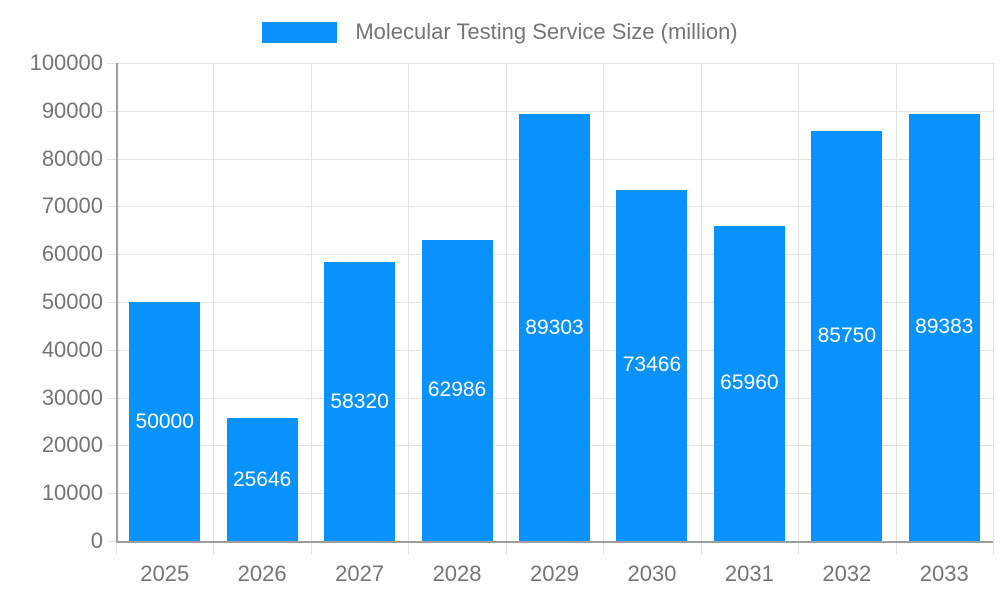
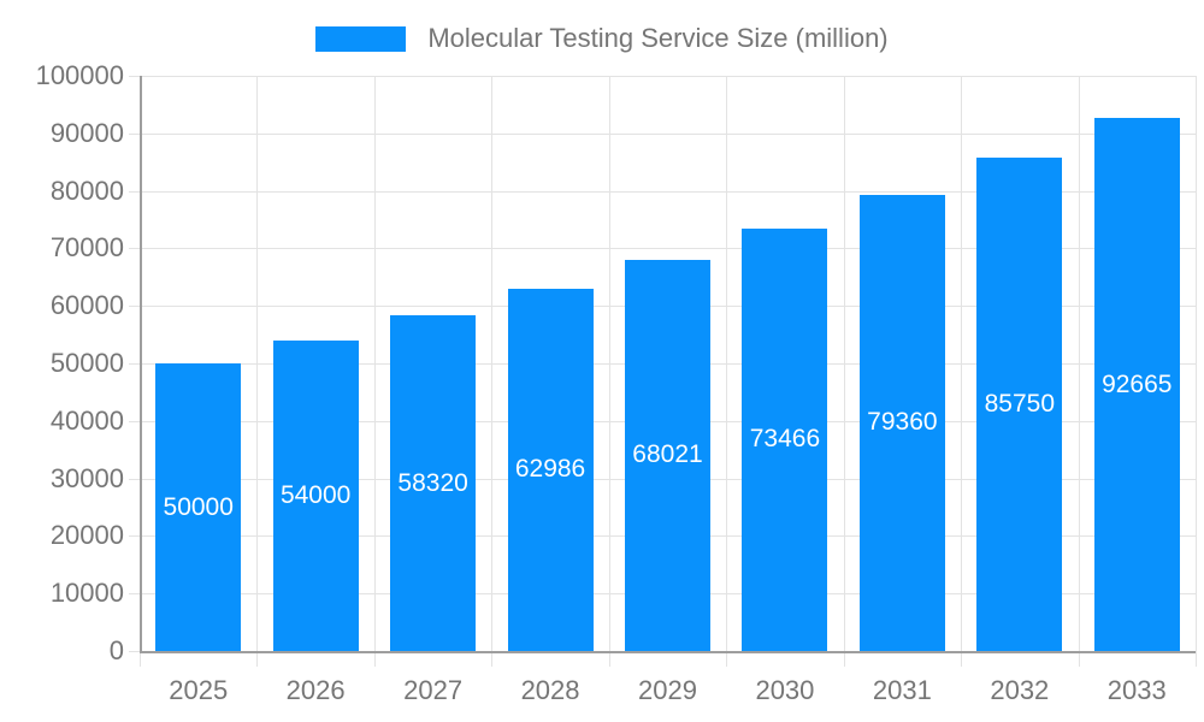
2026: 25646 -> 54000
2029: 89303 -> 68021
2031: 65960 -> 79360
2033: 89383 -> 92665
